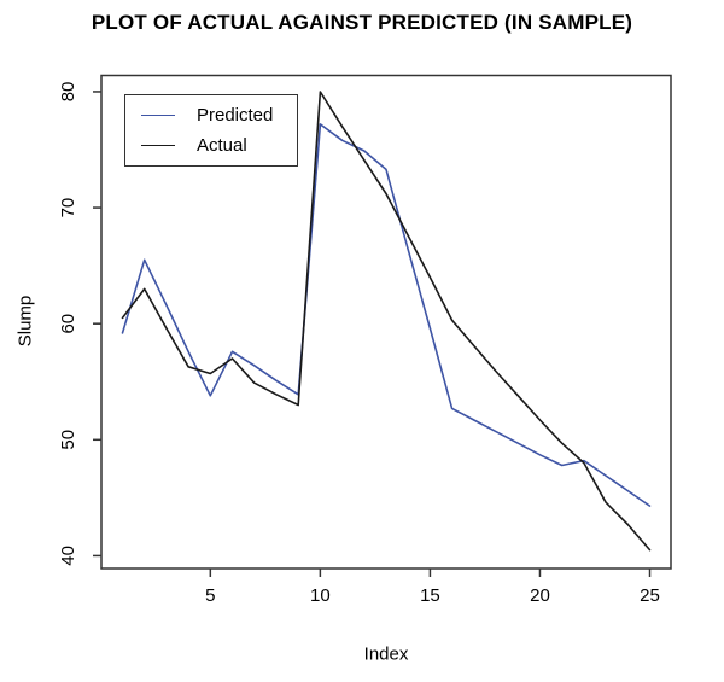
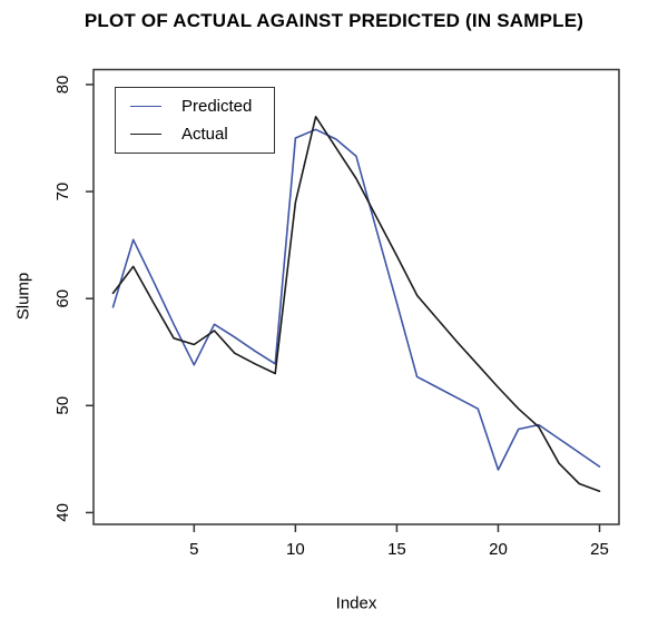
Predicted/10: 77 -> 75
Actual/10: 80 -> 69
Predicted/20: 49 -> 44
Actual/25: 40 -> 42
